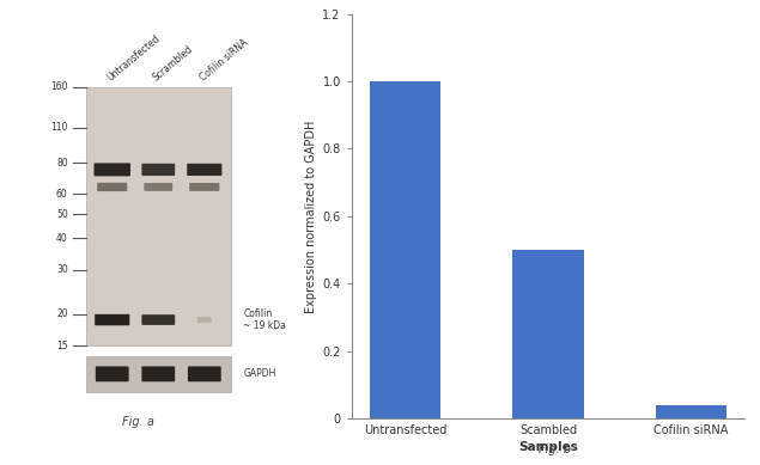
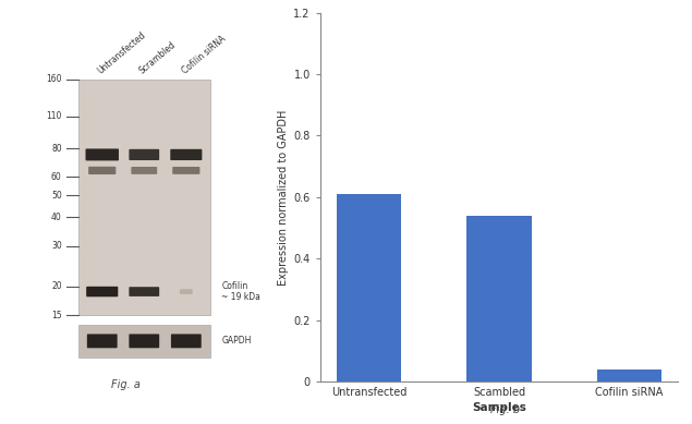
Untransfected: 1.00 -> 0.61
Scambled: 0.50 -> 0.54
